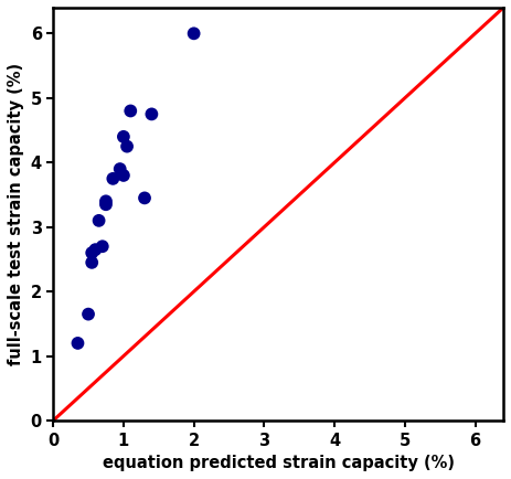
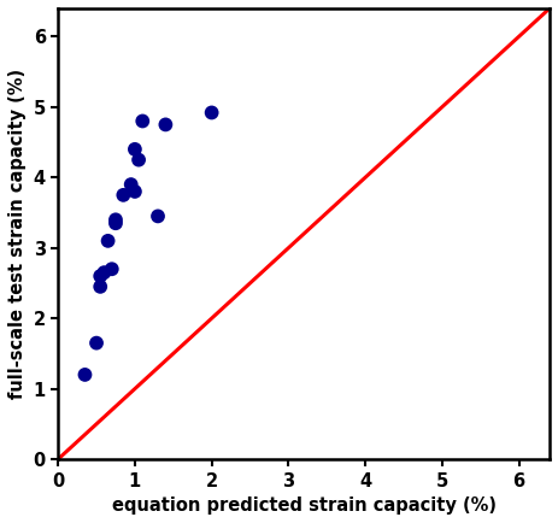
2: 6.00 -> 4.92
